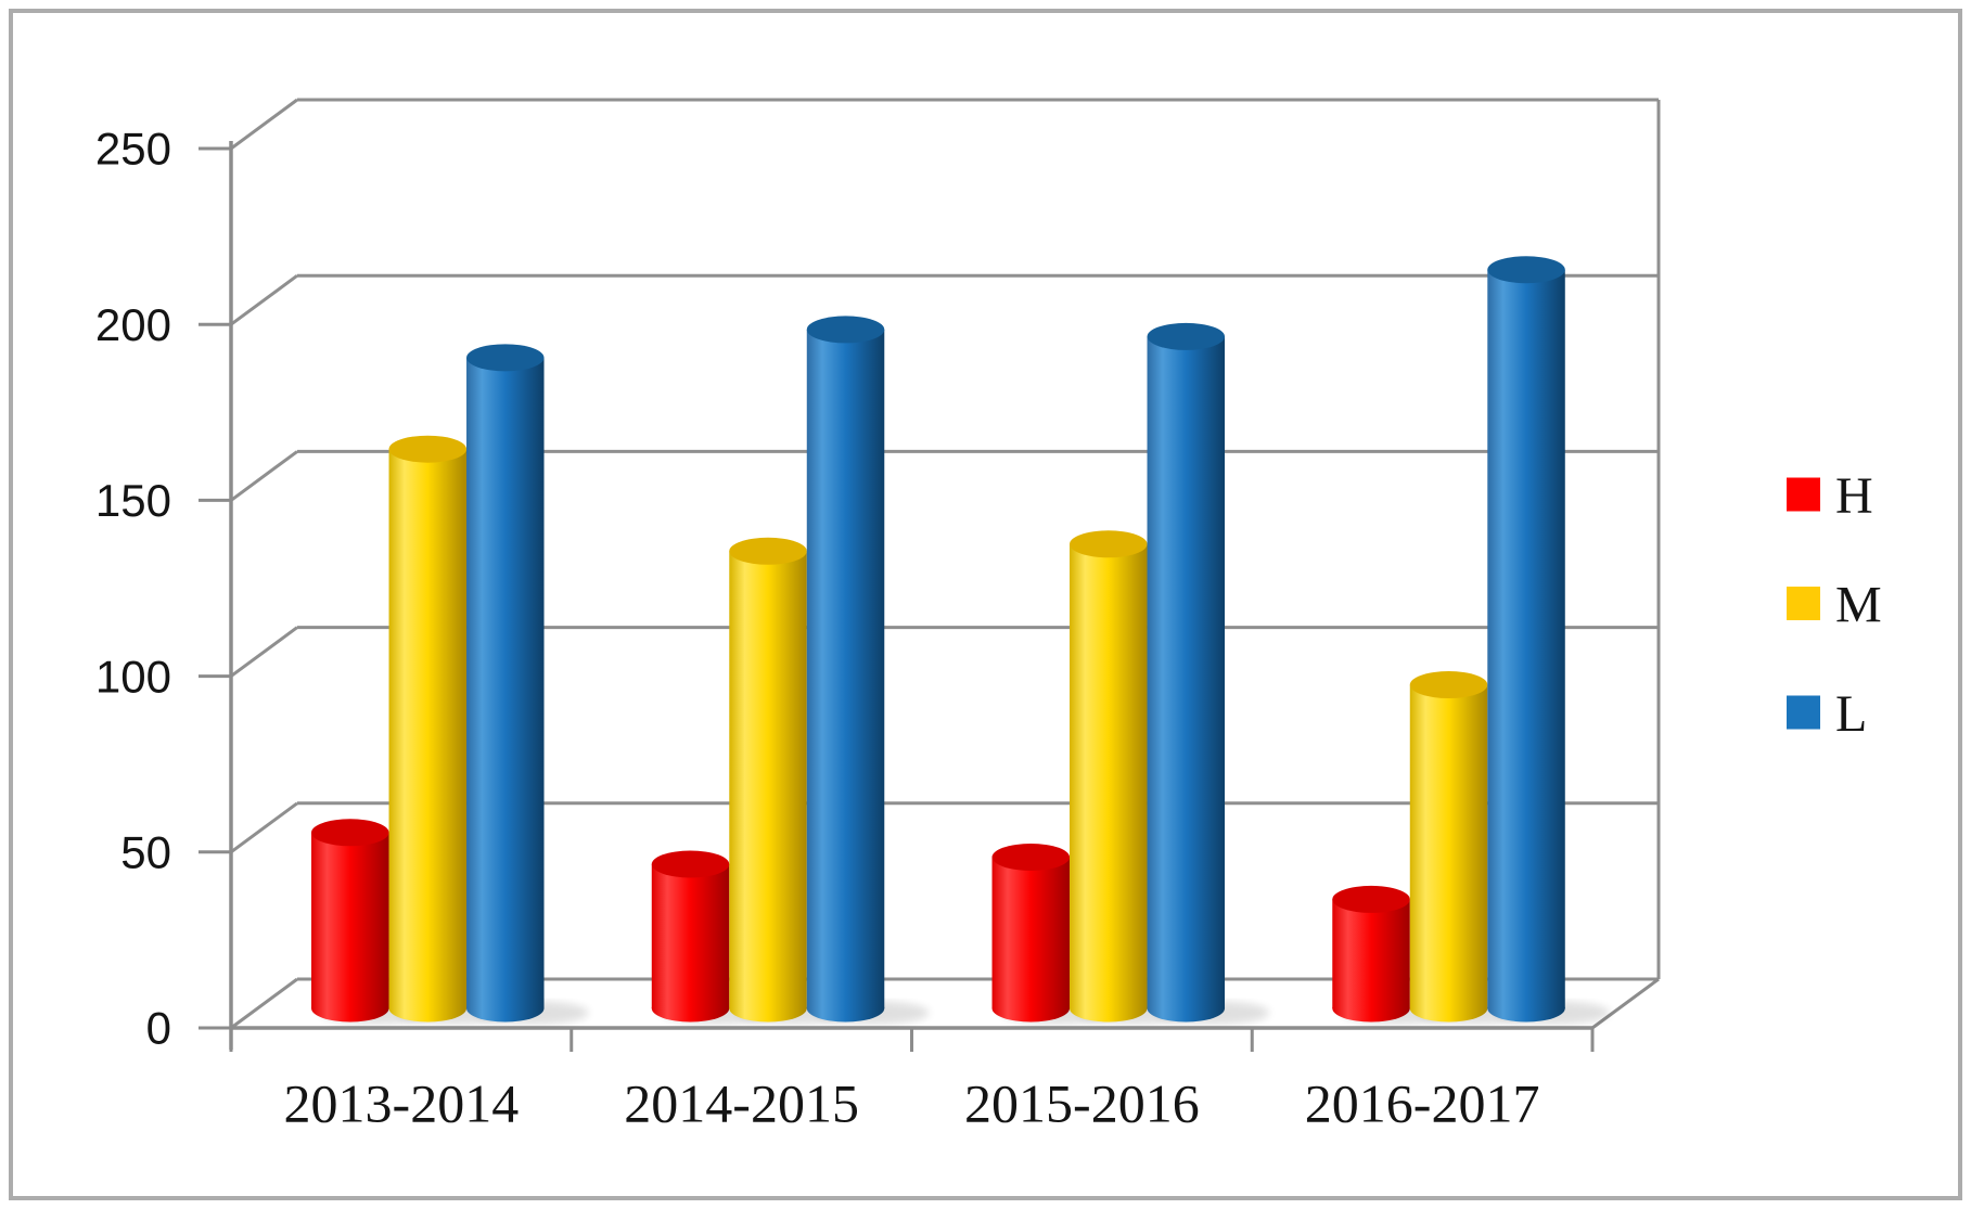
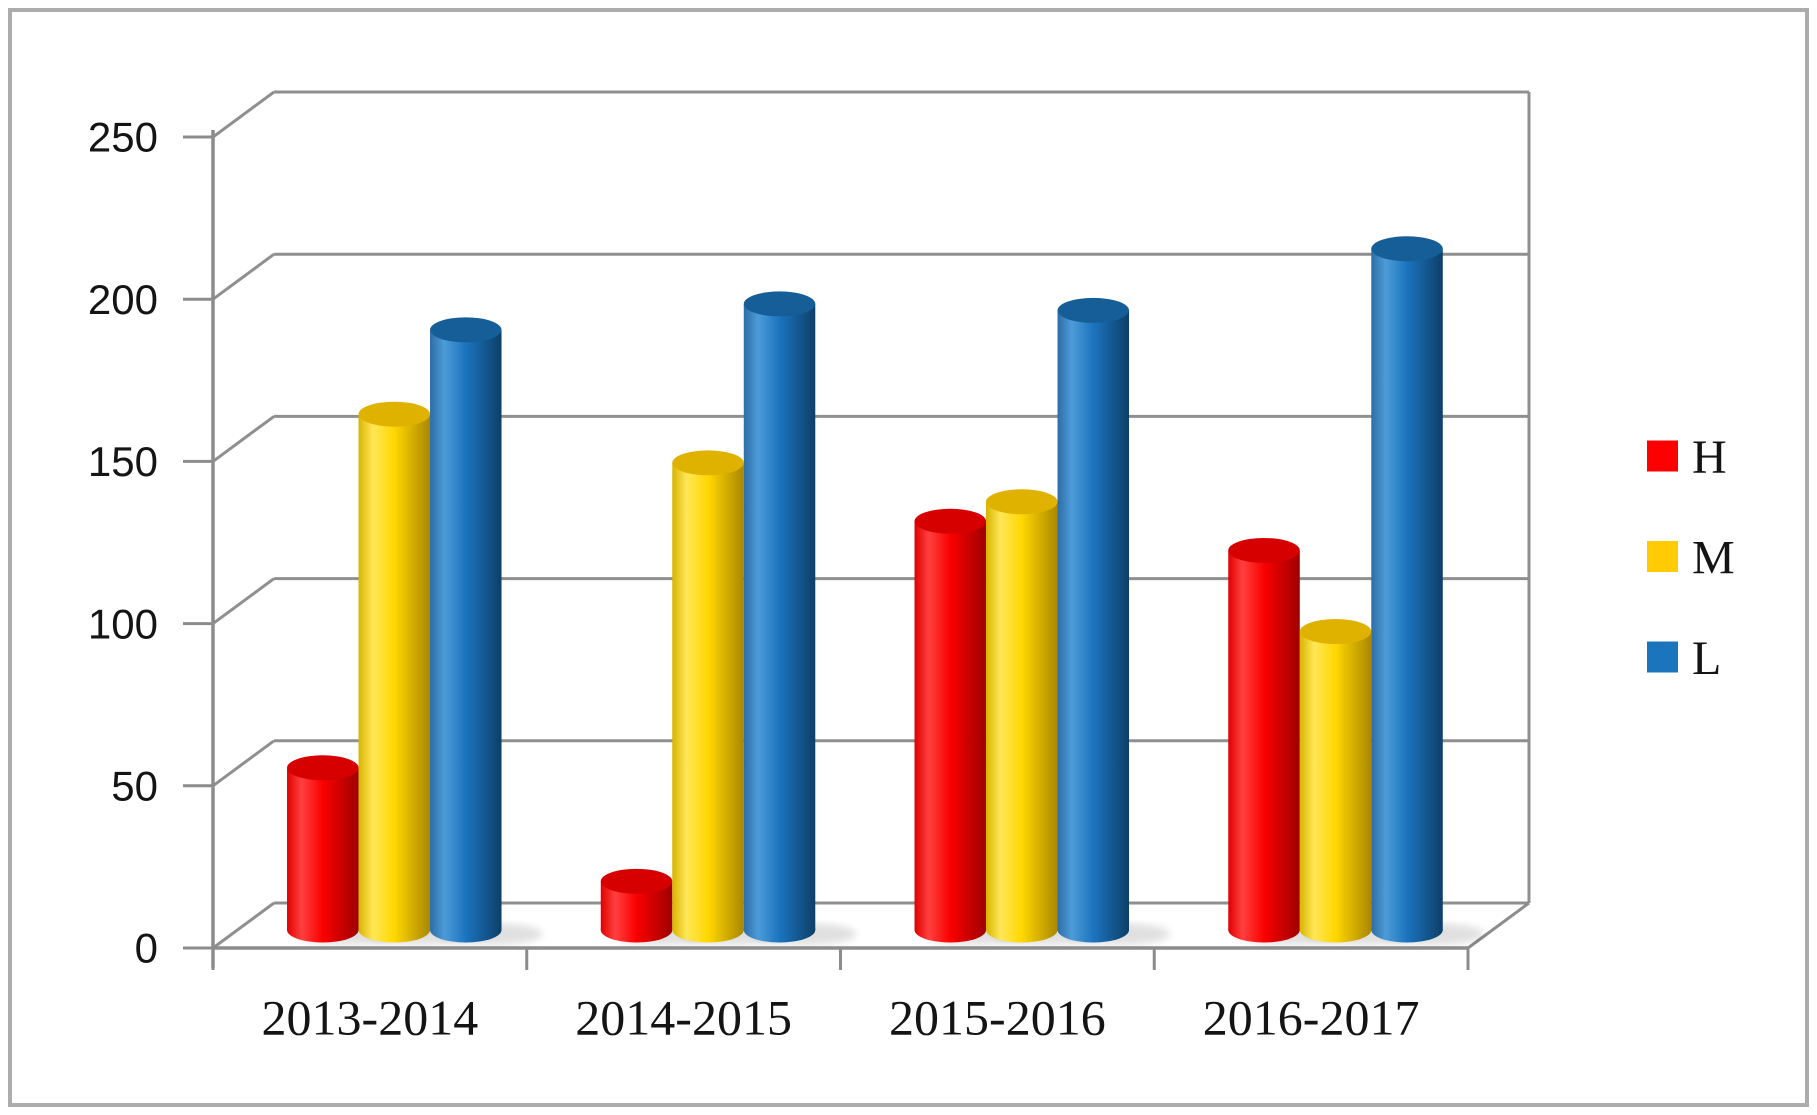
H/2014-2015: 41 -> 15
M/2014-2015: 130 -> 144
H/2015-2016: 43 -> 126
H/2016-2017: 31 -> 117
